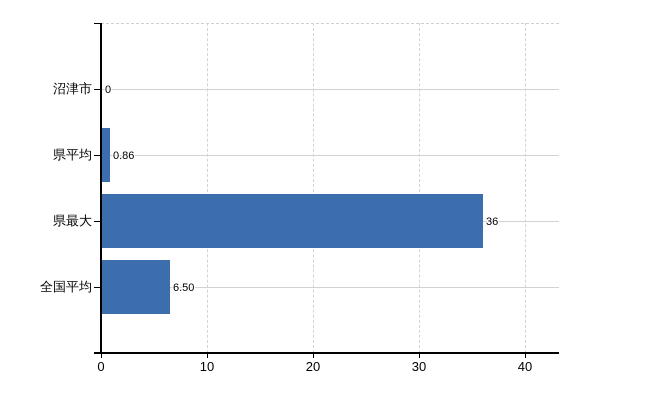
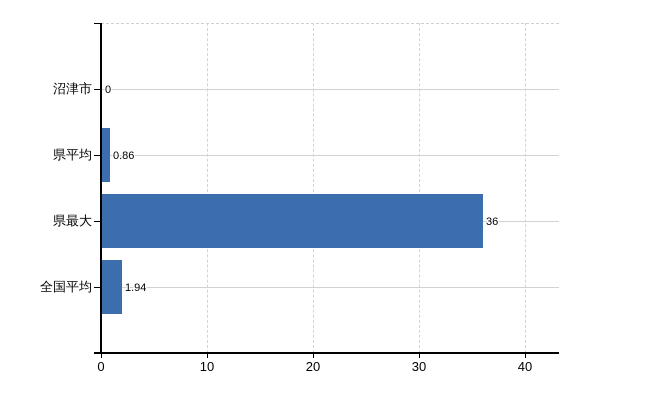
全国平均: 6.50 -> 1.94
